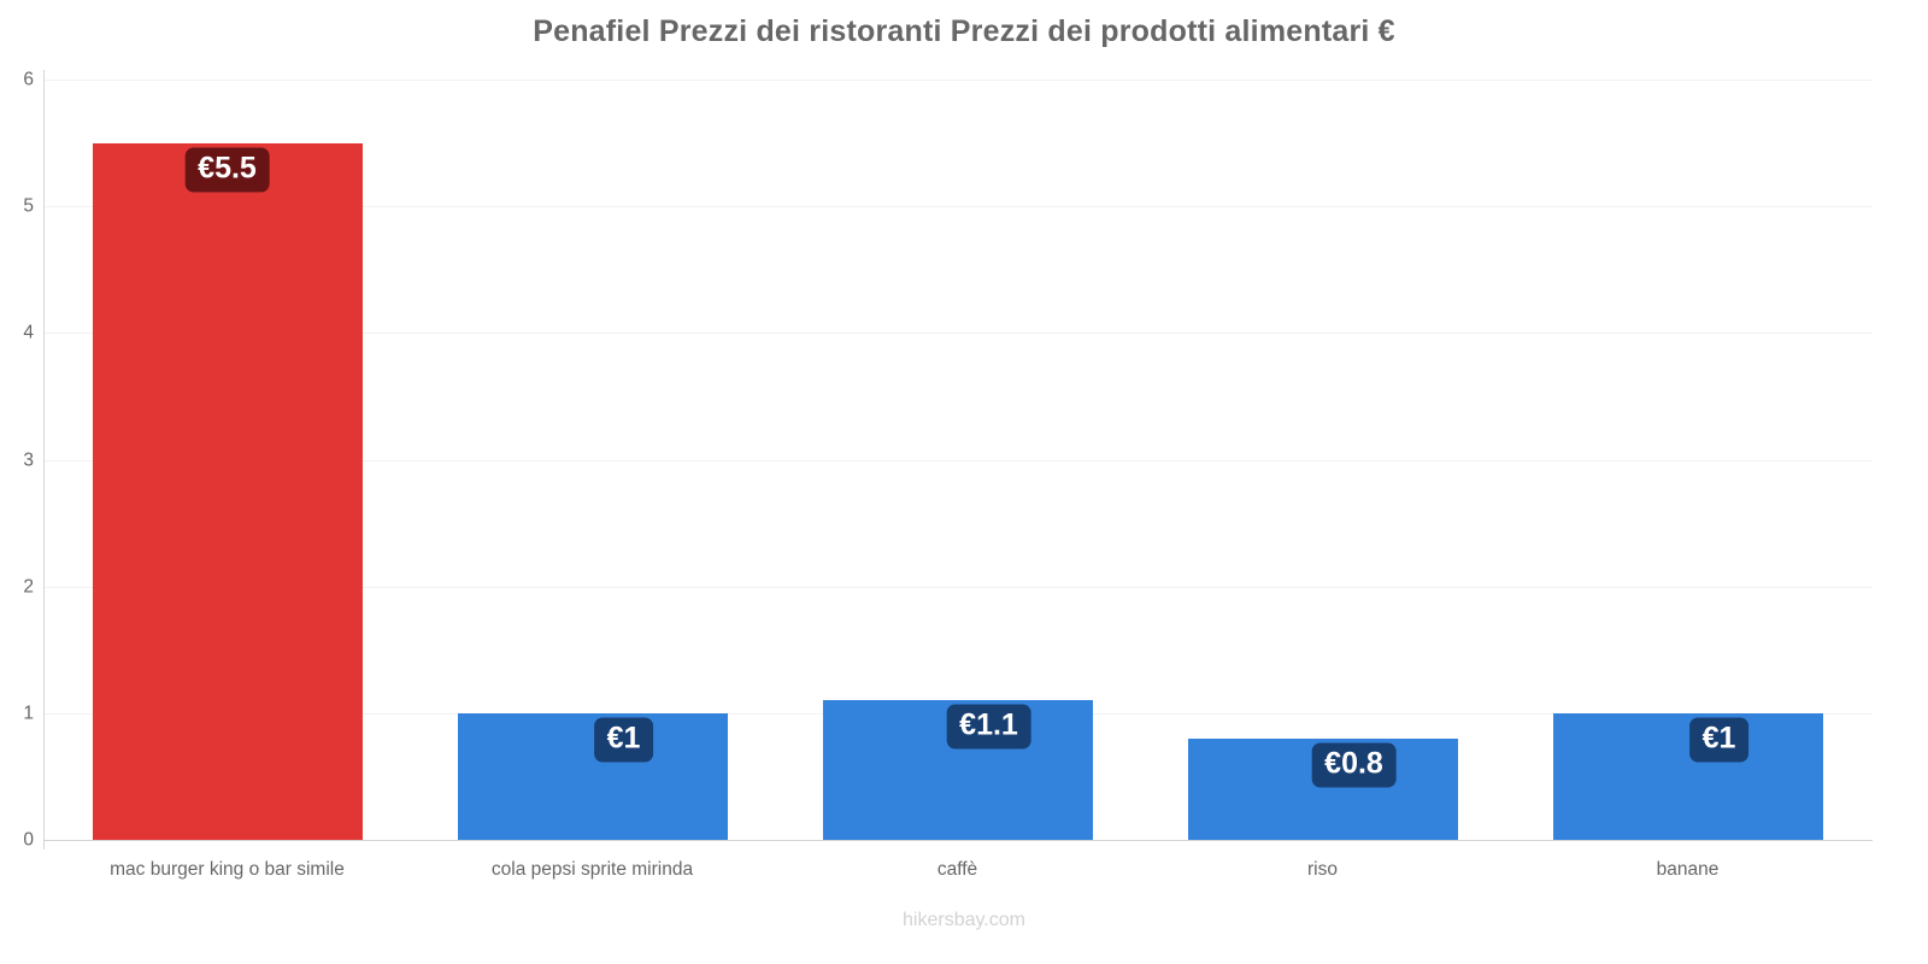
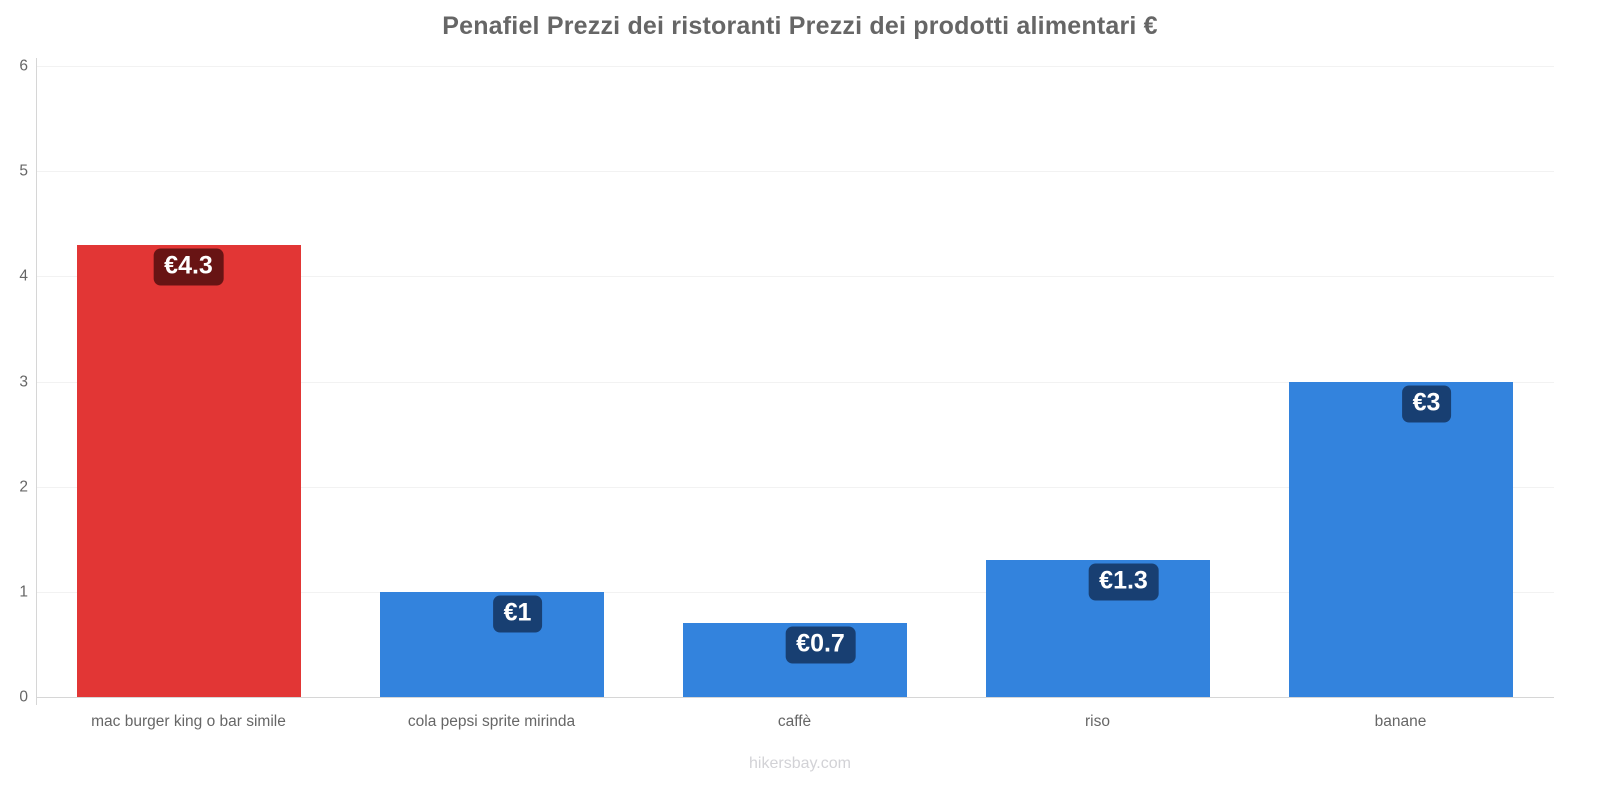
mac burger king o bar simile: €5.5 -> €4.3
caffè: €1.1 -> €0.7
riso: €0.8 -> €1.3
banane: €1 -> €3
